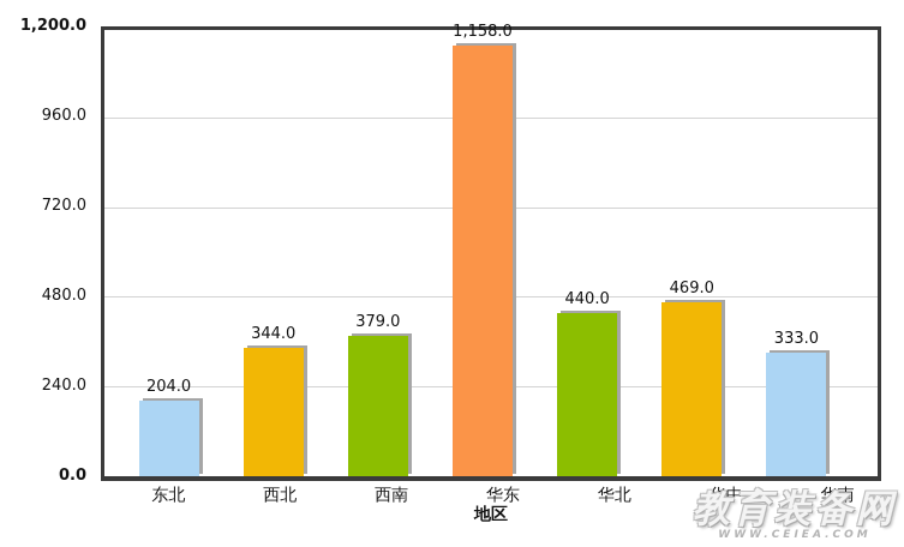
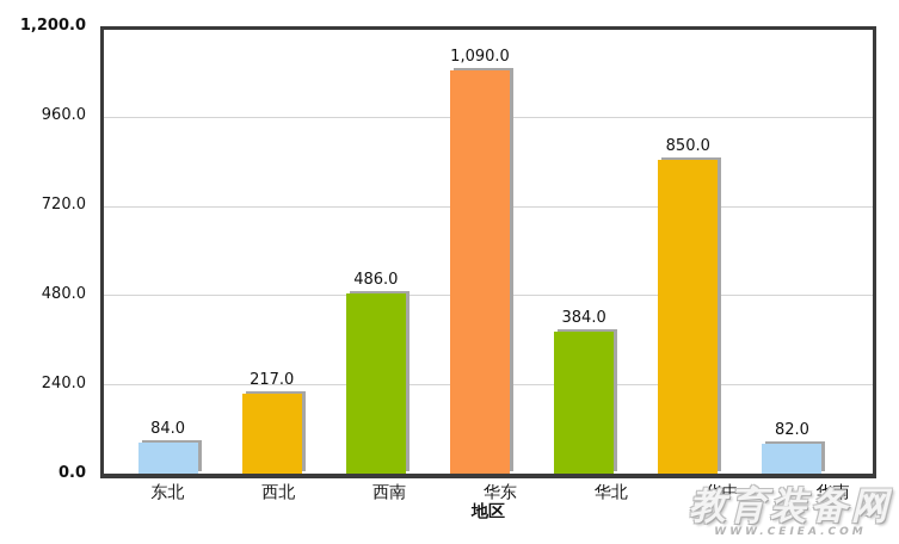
东北: 204.0 -> 84.0
西北: 344.0 -> 217.0
西南: 379.0 -> 486.0
华东: 1,158.0 -> 1,090.0
华北: 440.0 -> 384.0
华中: 469.0 -> 850.0
华南: 333.0 -> 82.0
